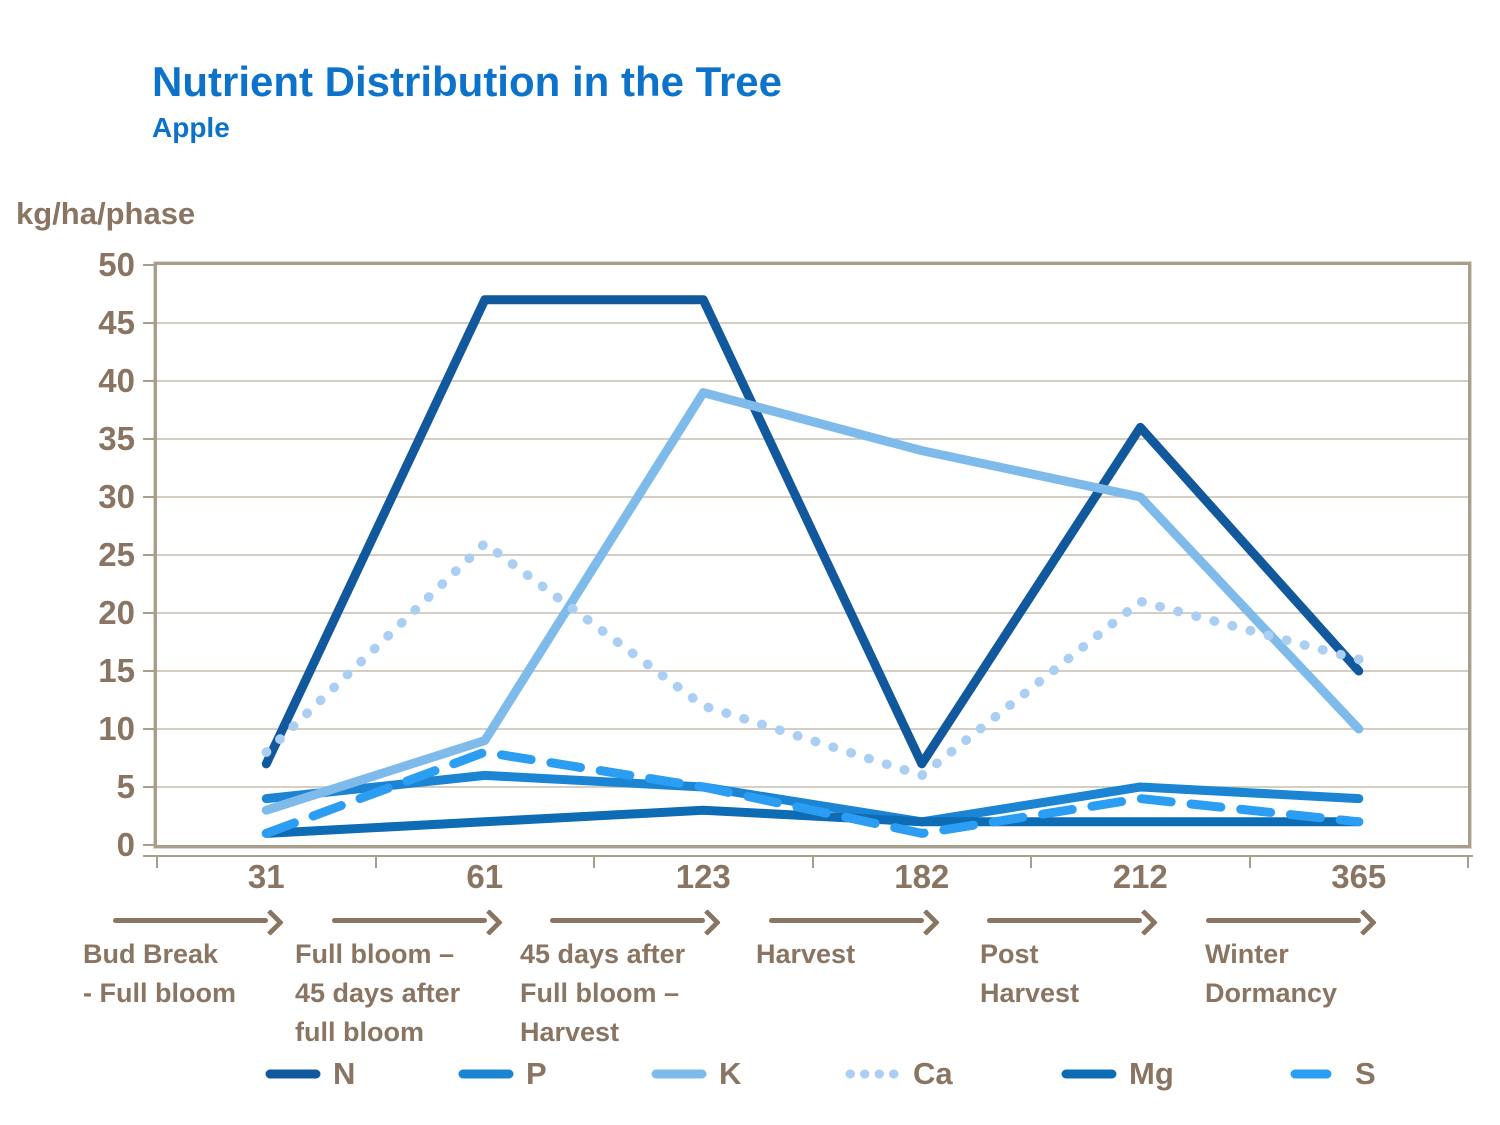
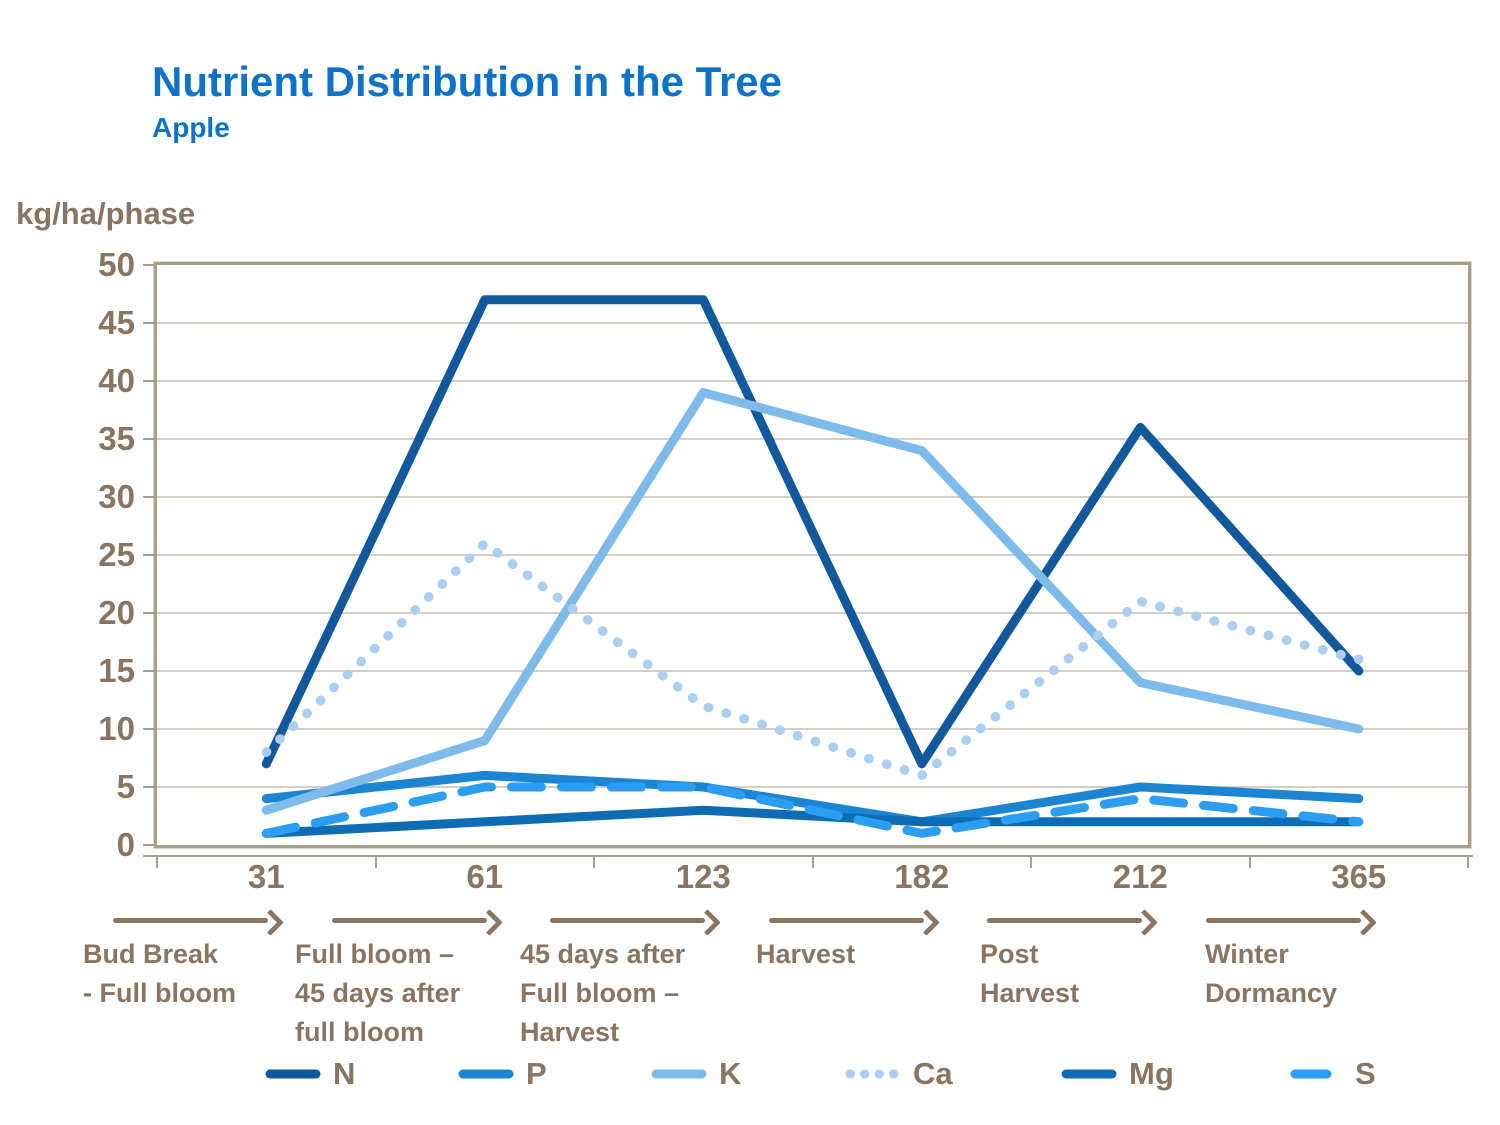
S/61: 8 -> 5
K/212: 30 -> 14
